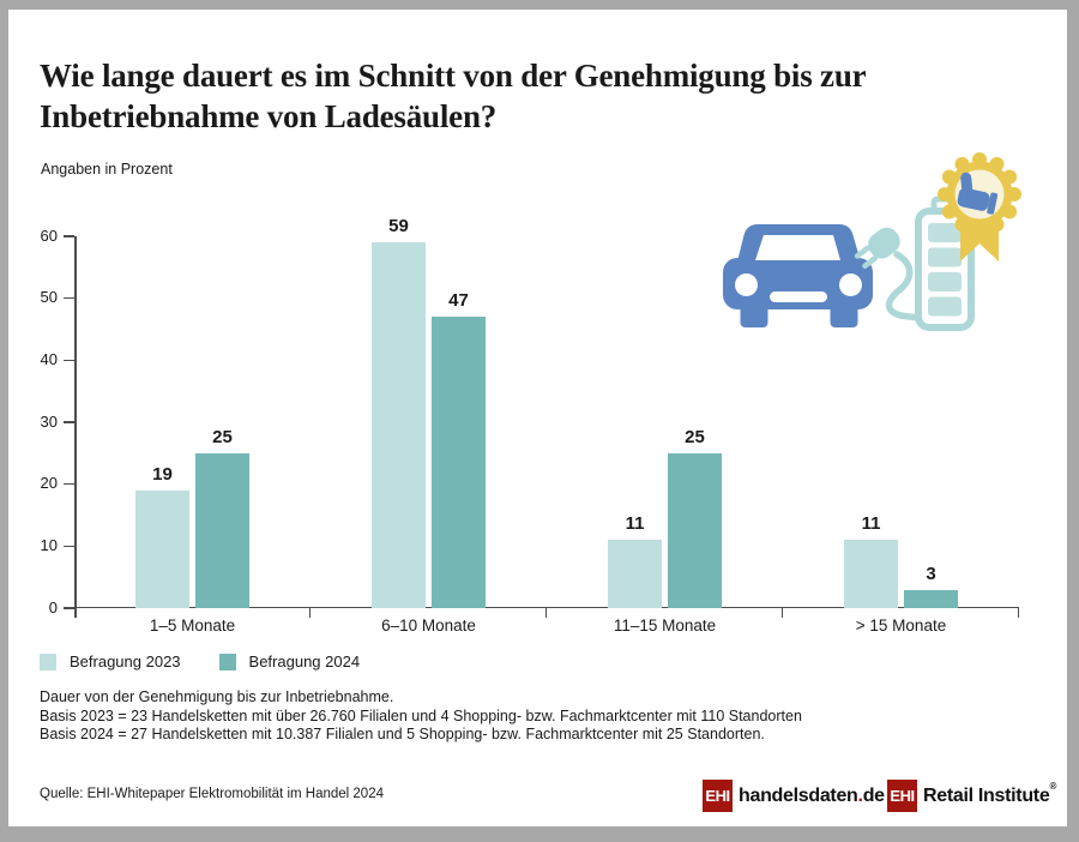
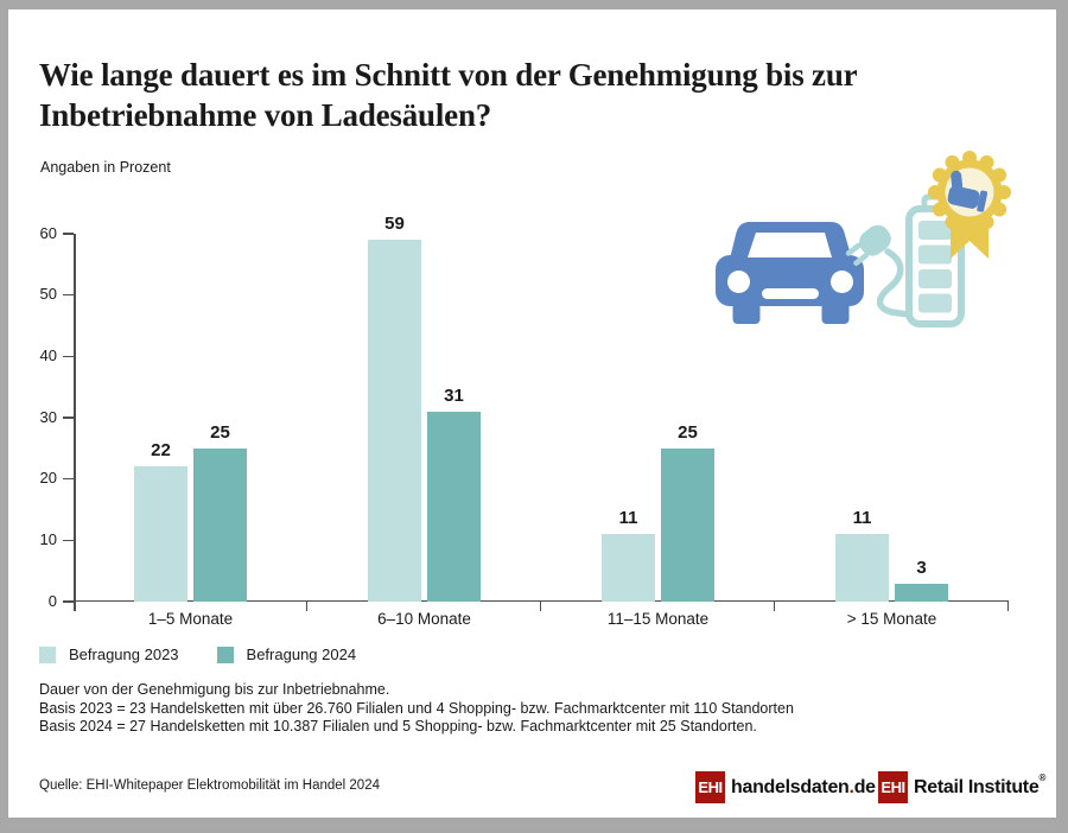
Befragung 2023/1–5 Monate: 19 -> 22
Befragung 2024/6–10 Monate: 47 -> 31
